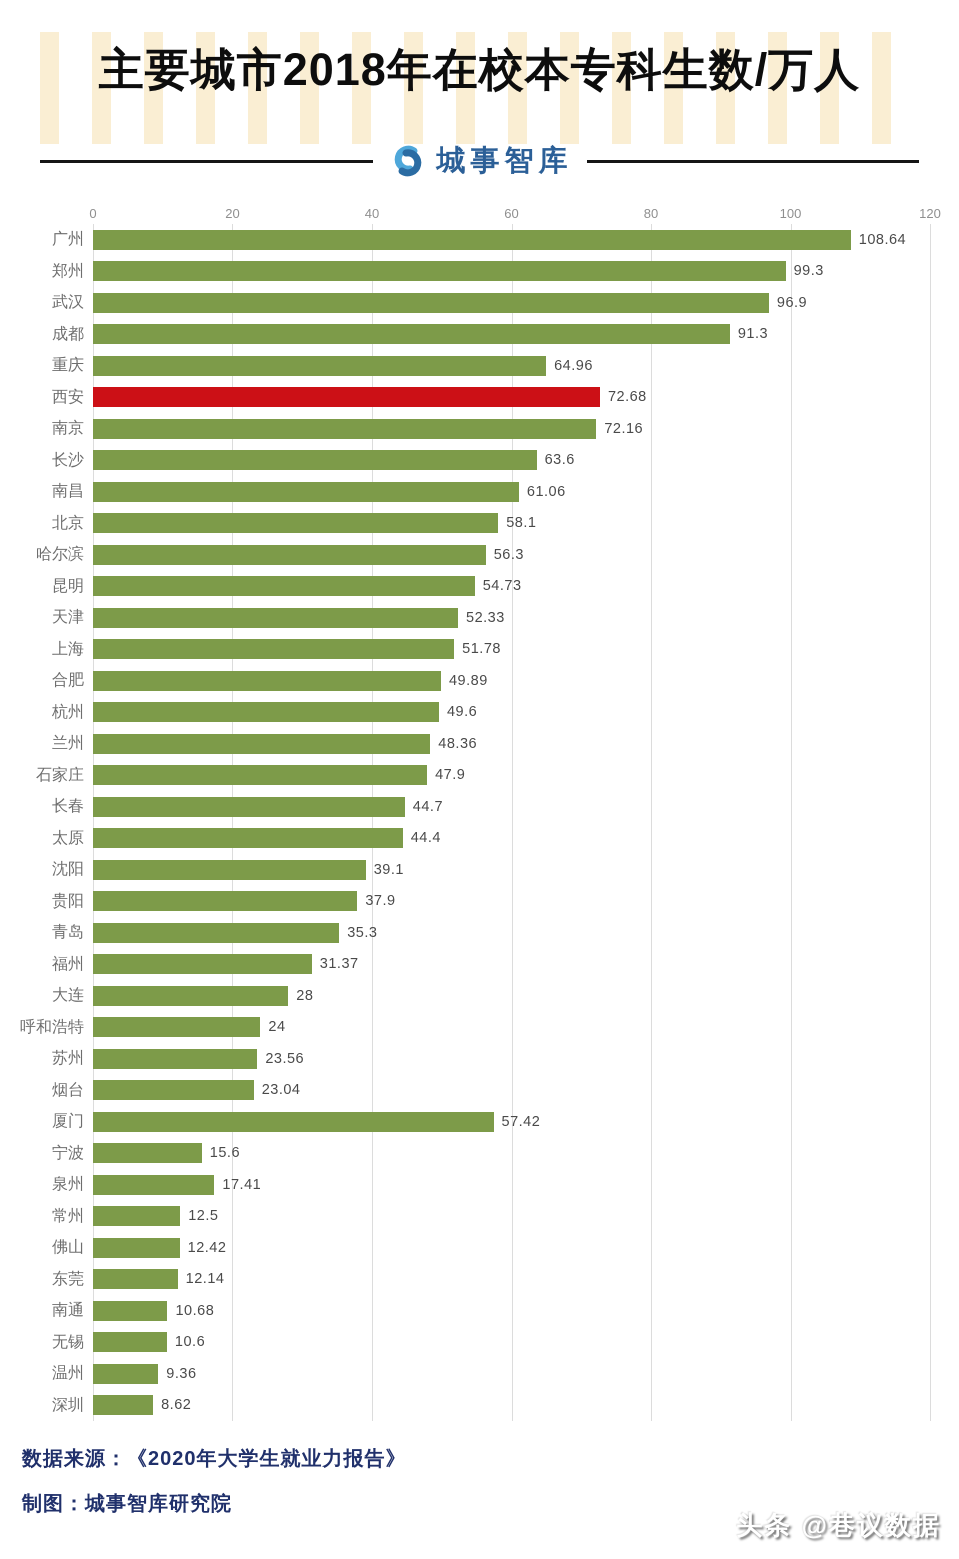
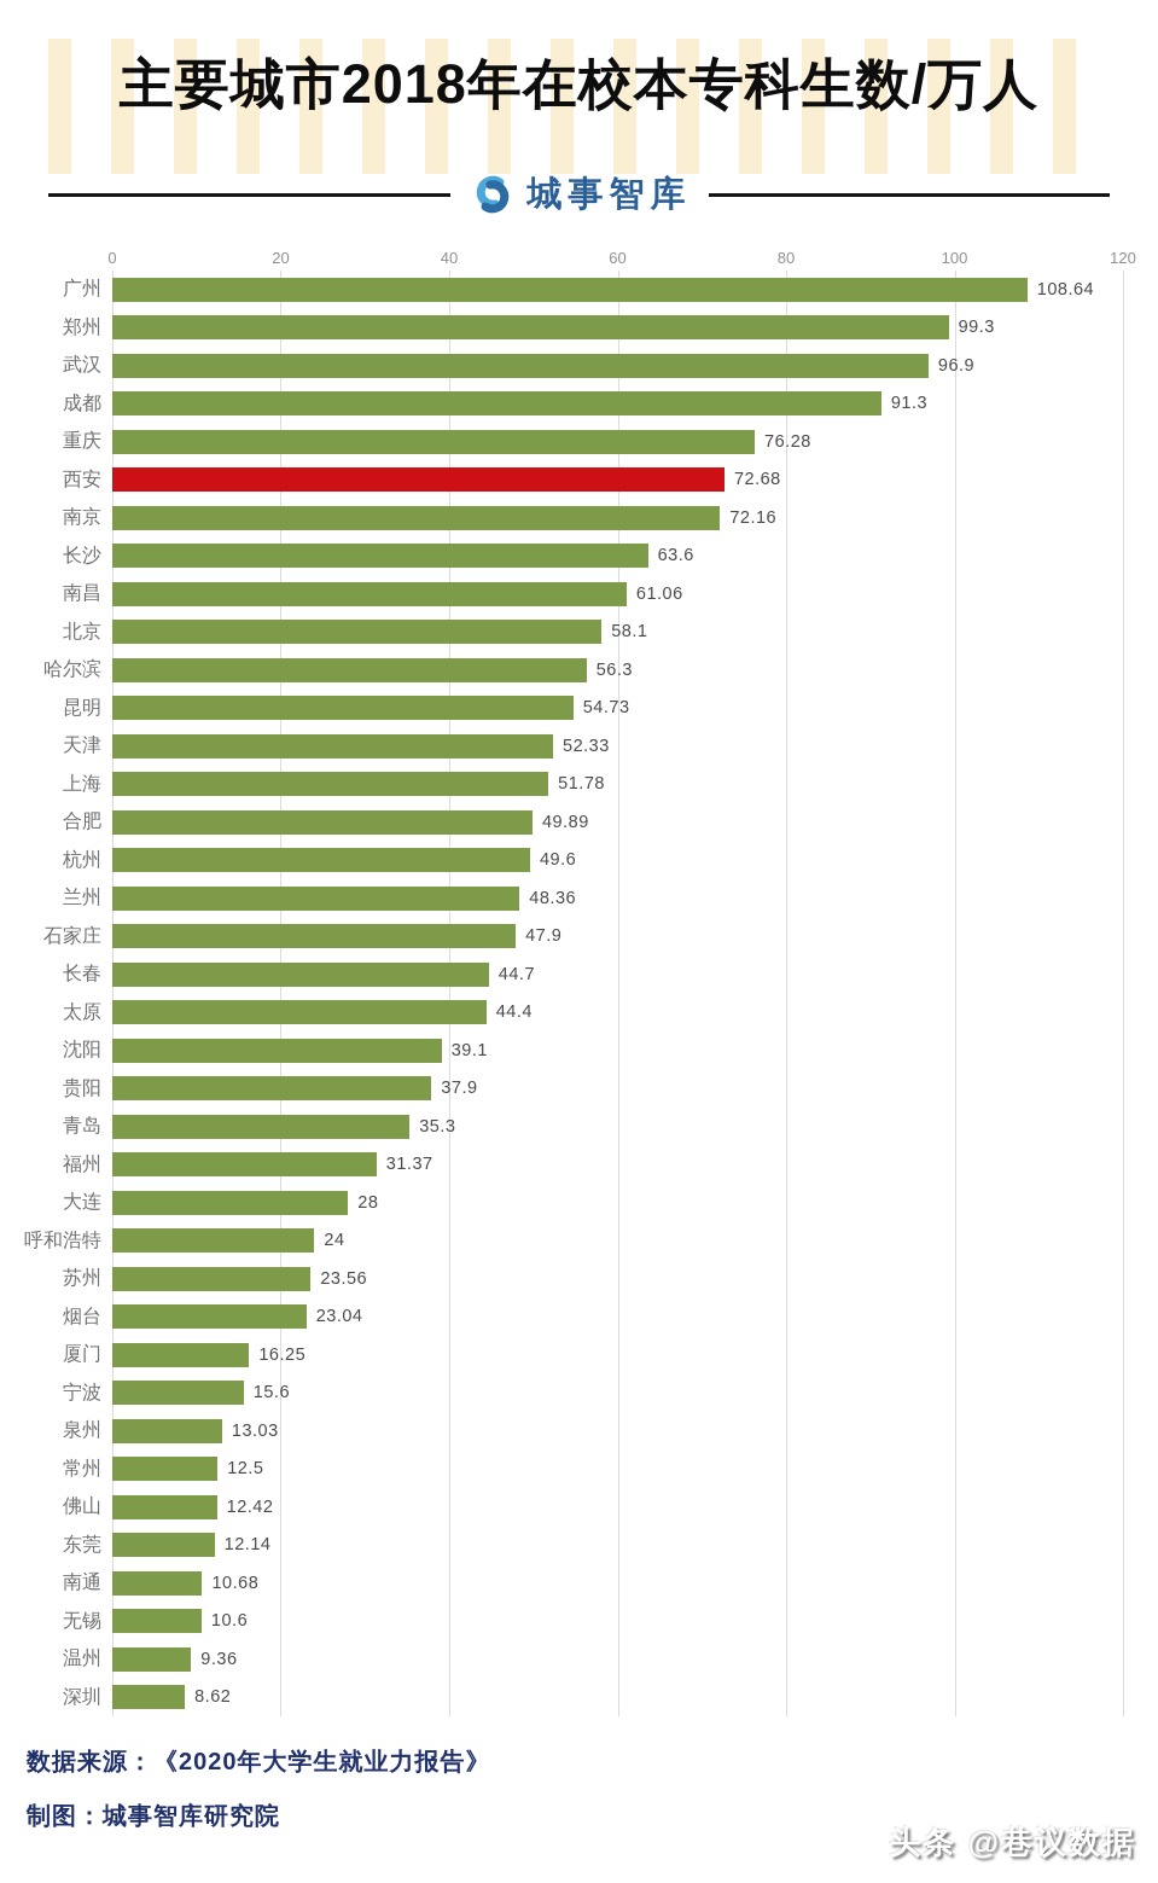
重庆: 64.96 -> 76.28
厦门: 57.42 -> 16.25
泉州: 17.41 -> 13.03
